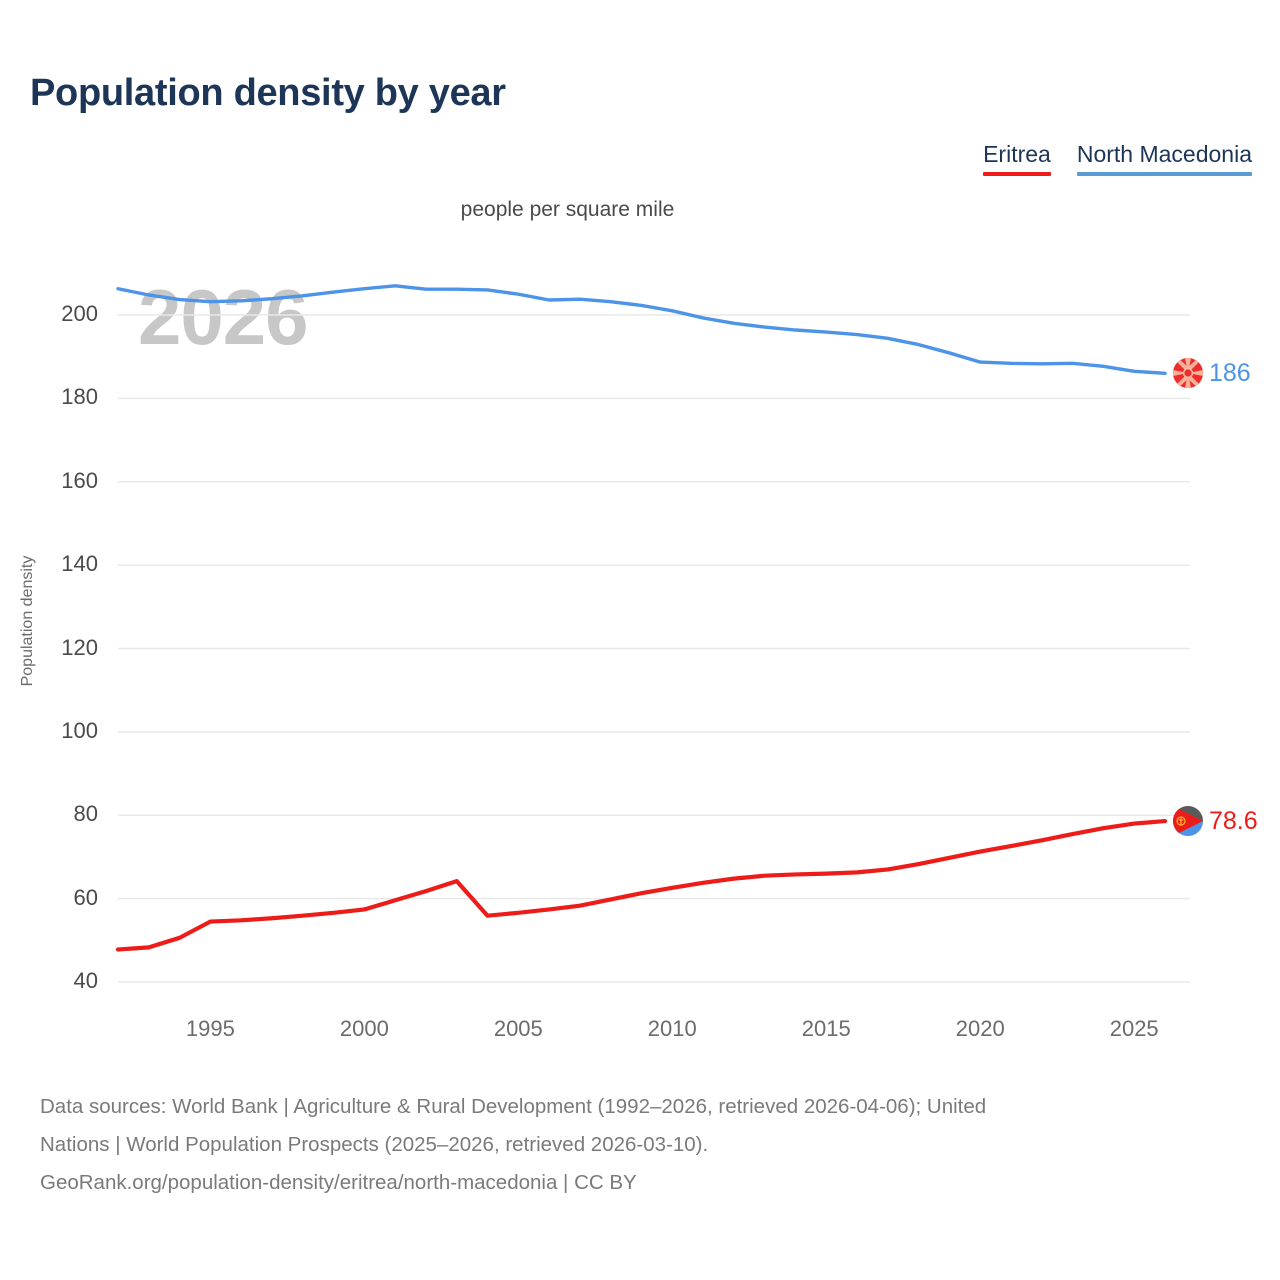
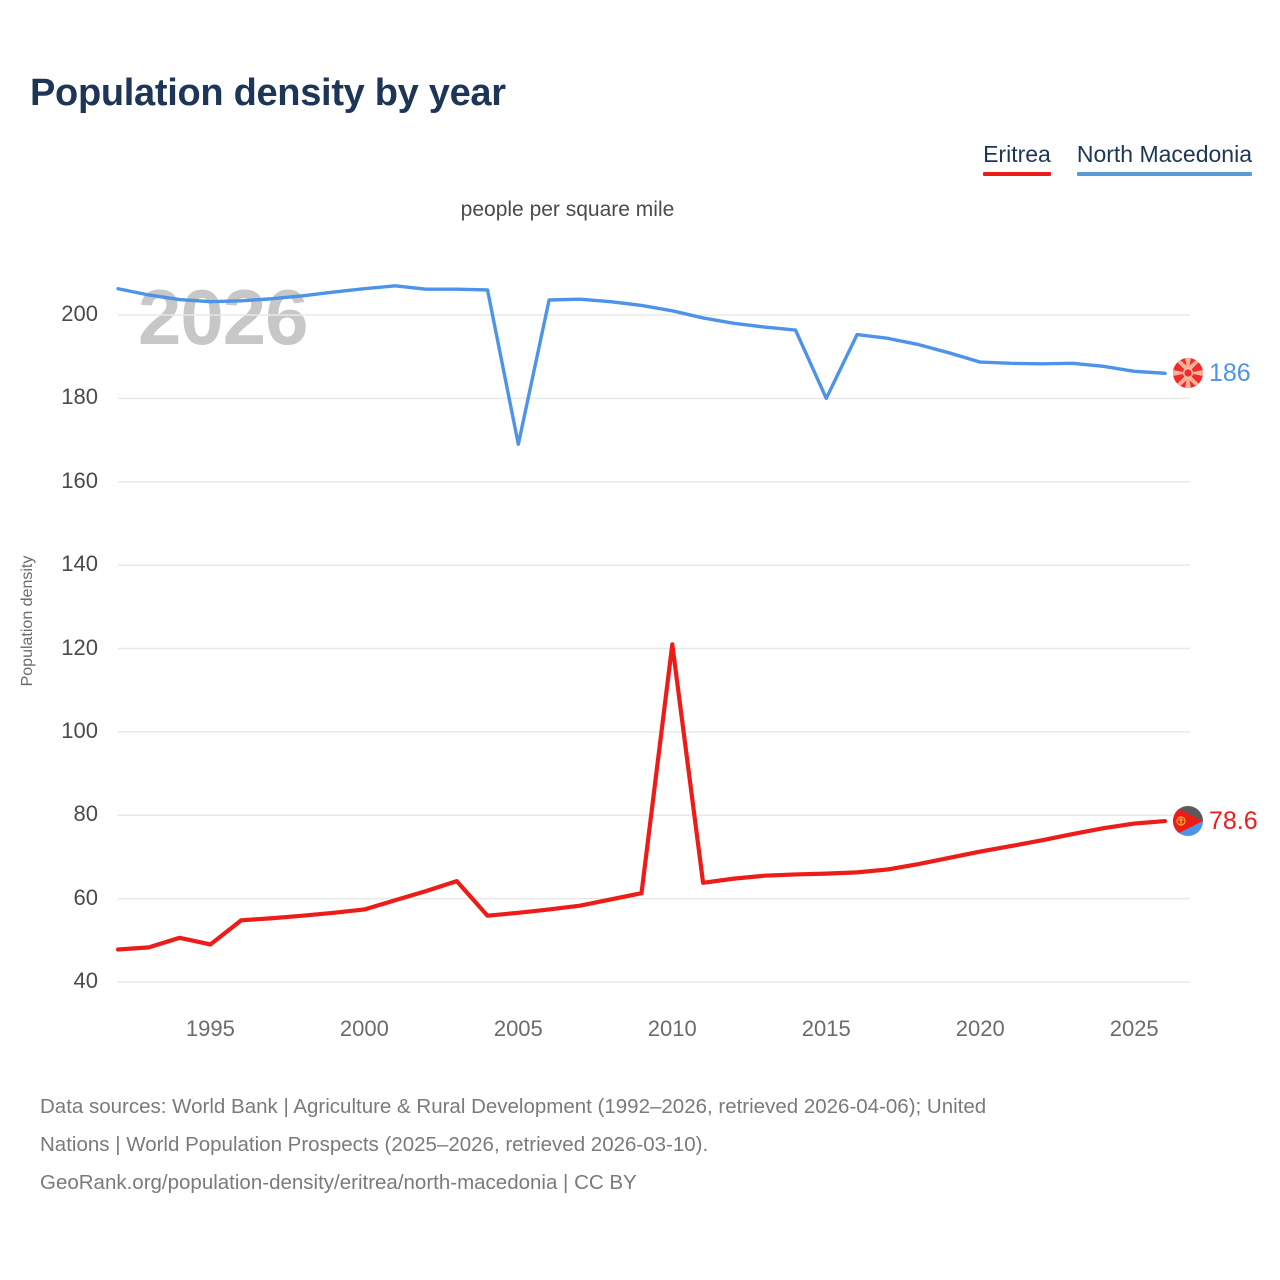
Eritrea/1995: 54 -> 49
North Macedonia/2005: 205 -> 169
Eritrea/2010: 63 -> 121
North Macedonia/2015: 196 -> 180
